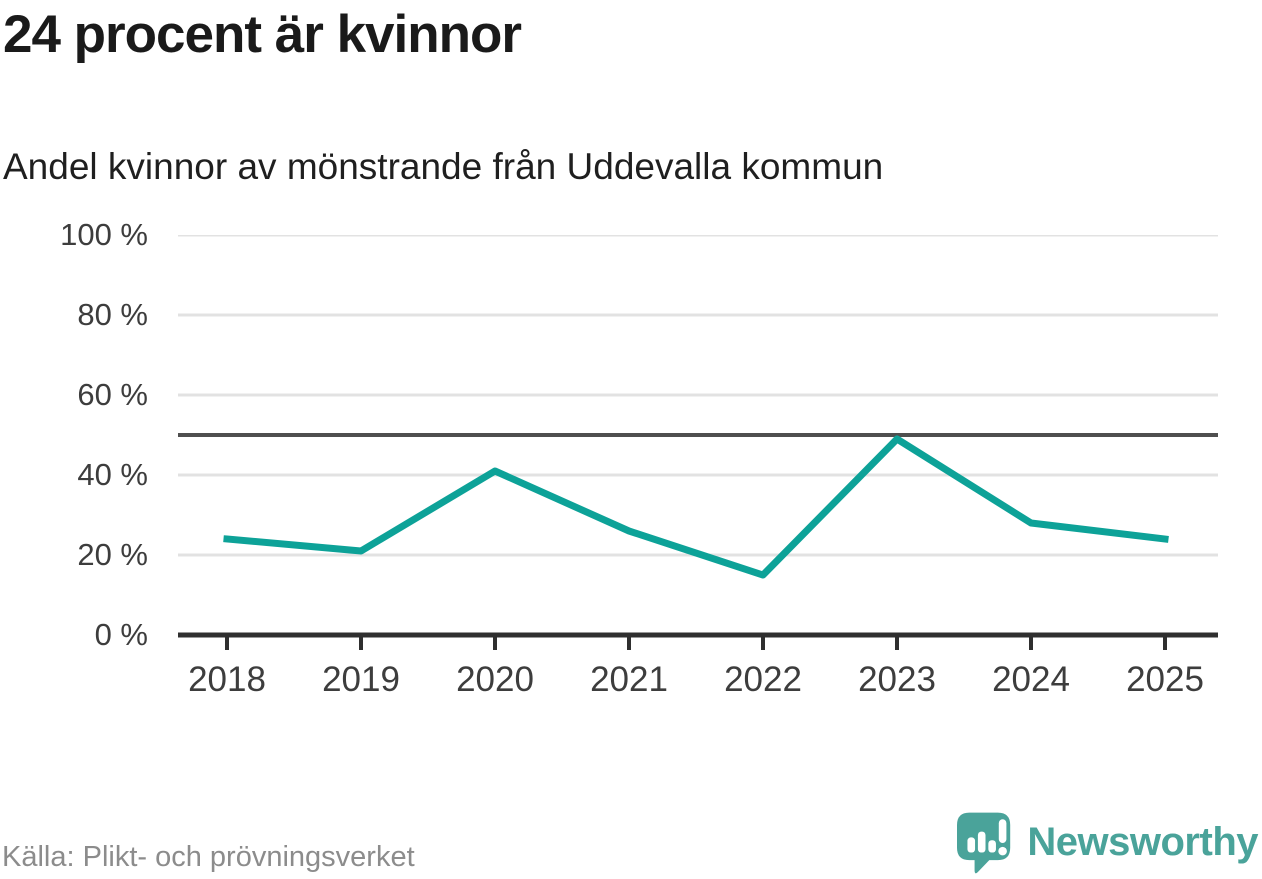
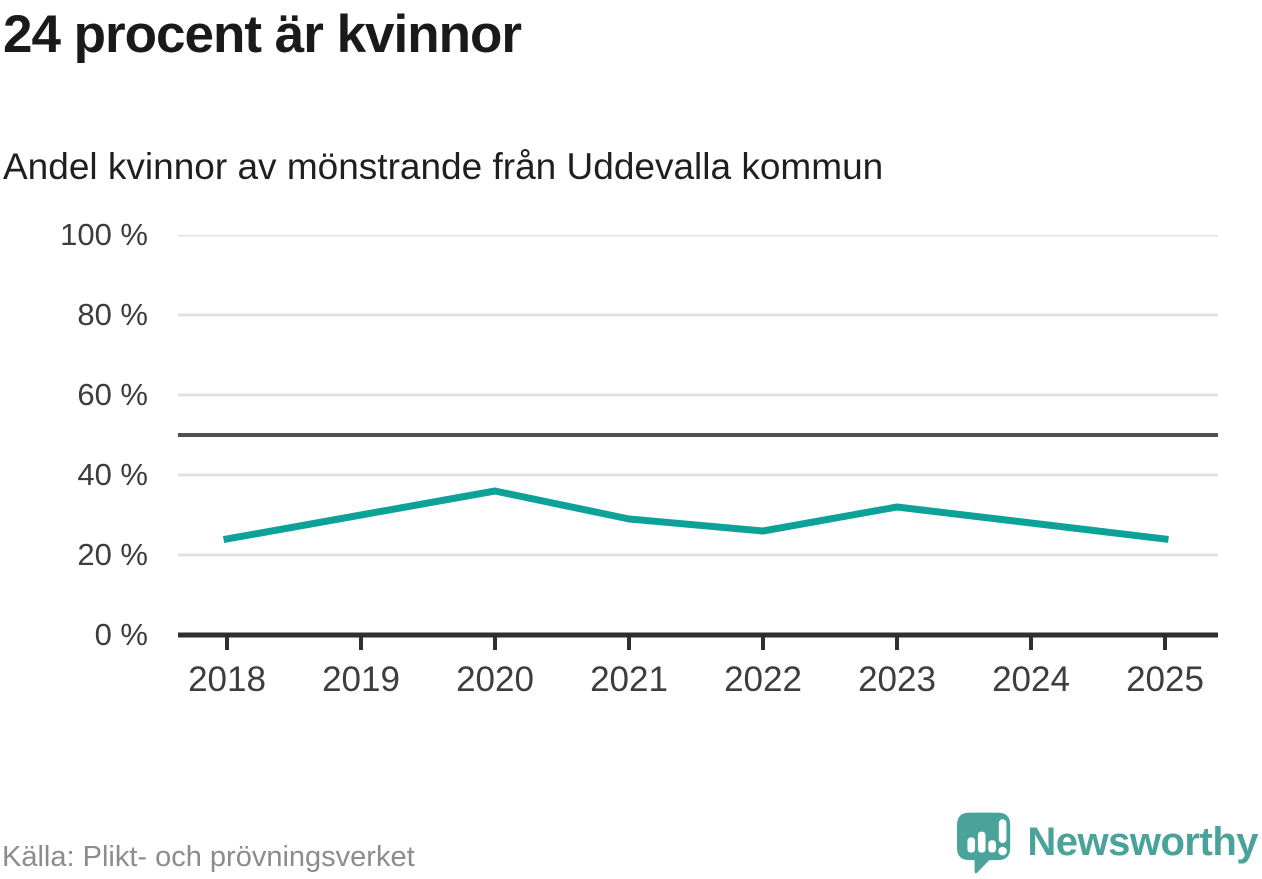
2019: 21% -> 30%
2020: 41% -> 36%
2021: 26% -> 29%
2022: 15% -> 26%
2023: 49% -> 32%
